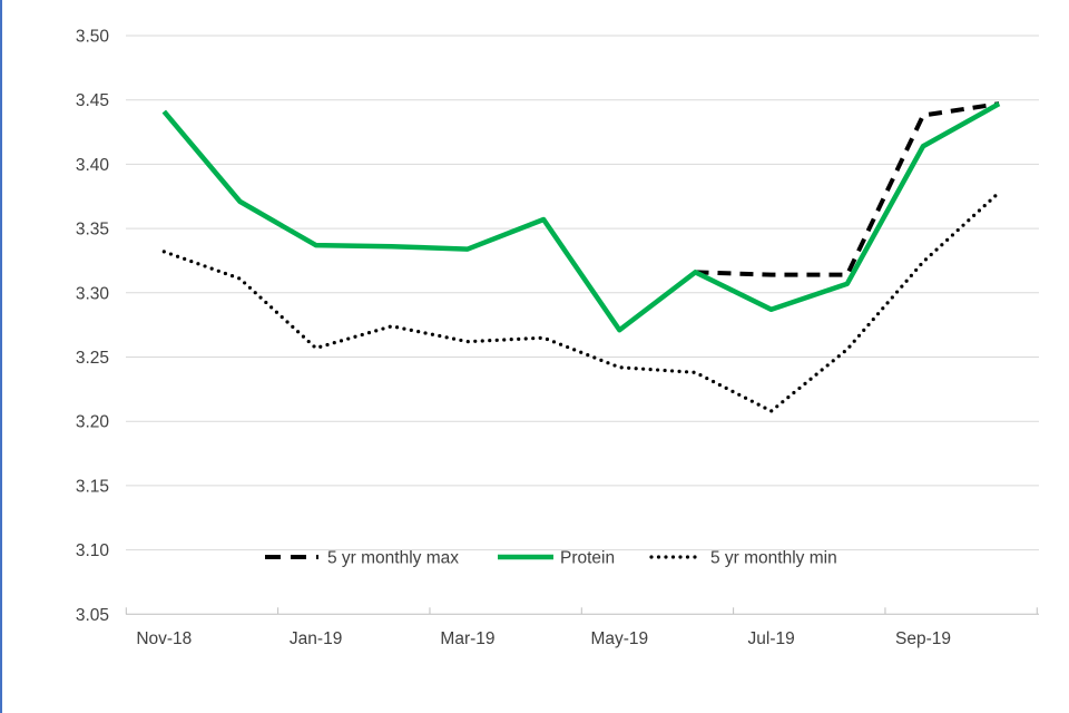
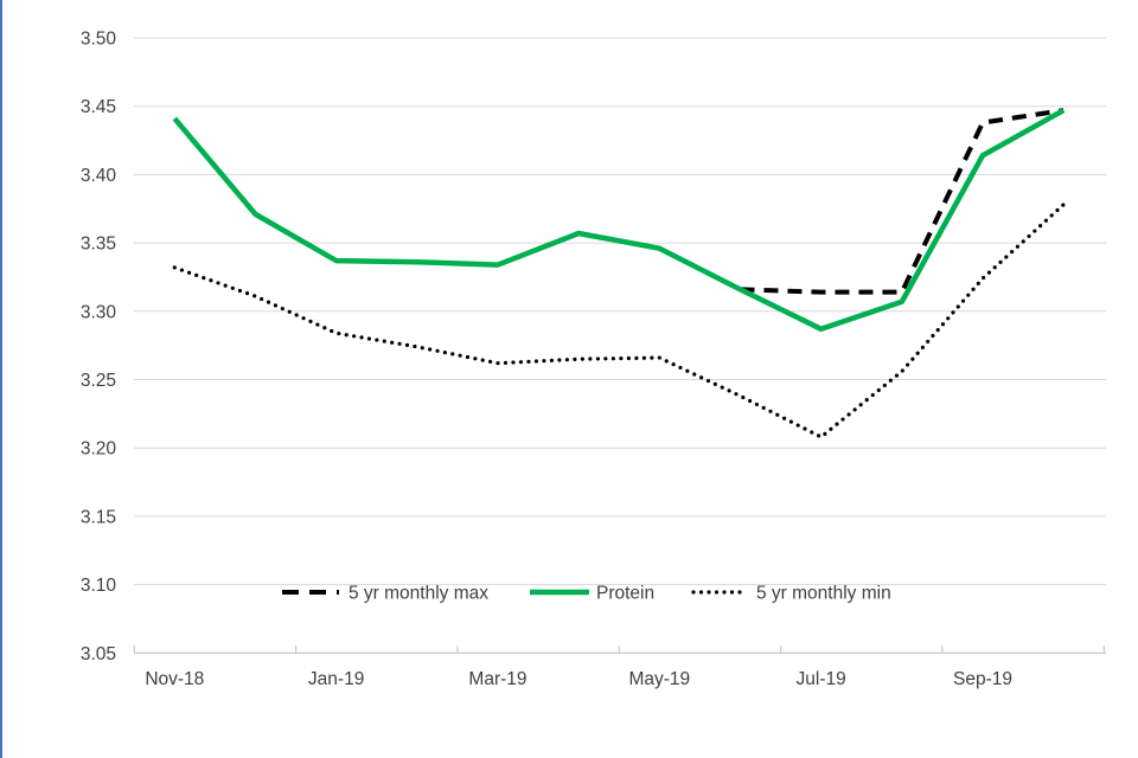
5 yr monthly min/Jan-19: 3.257 -> 3.284
Protein/May-19: 3.271 -> 3.346
5 yr monthly min/May-19: 3.242 -> 3.266
